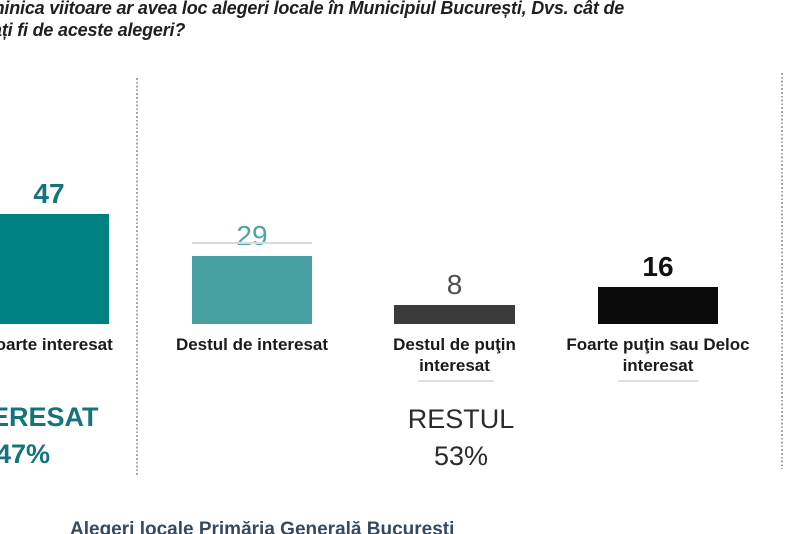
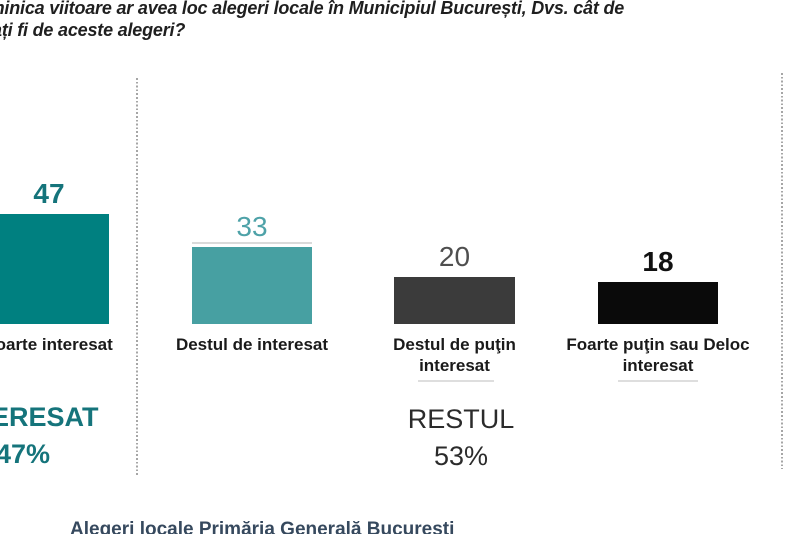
Destul de interesat: 29 -> 33
Destul de puţin interesat: 8 -> 20
Foarte puţin sau Deloc interesat: 16 -> 18
